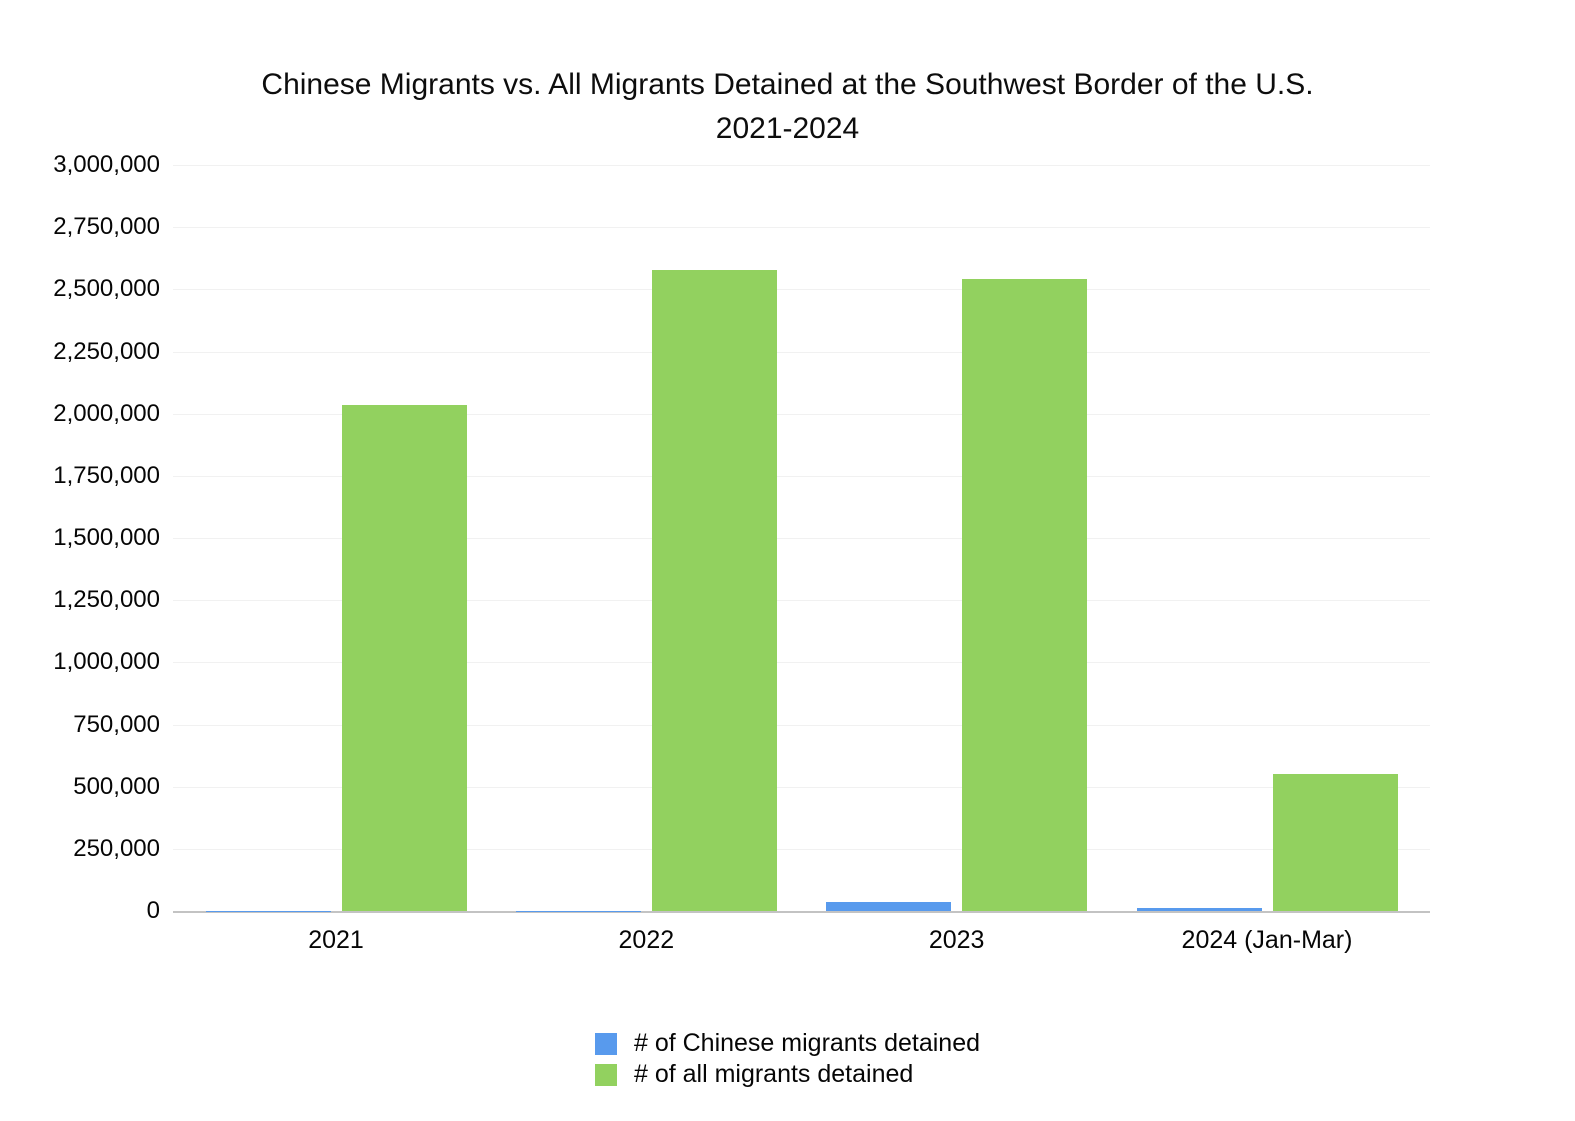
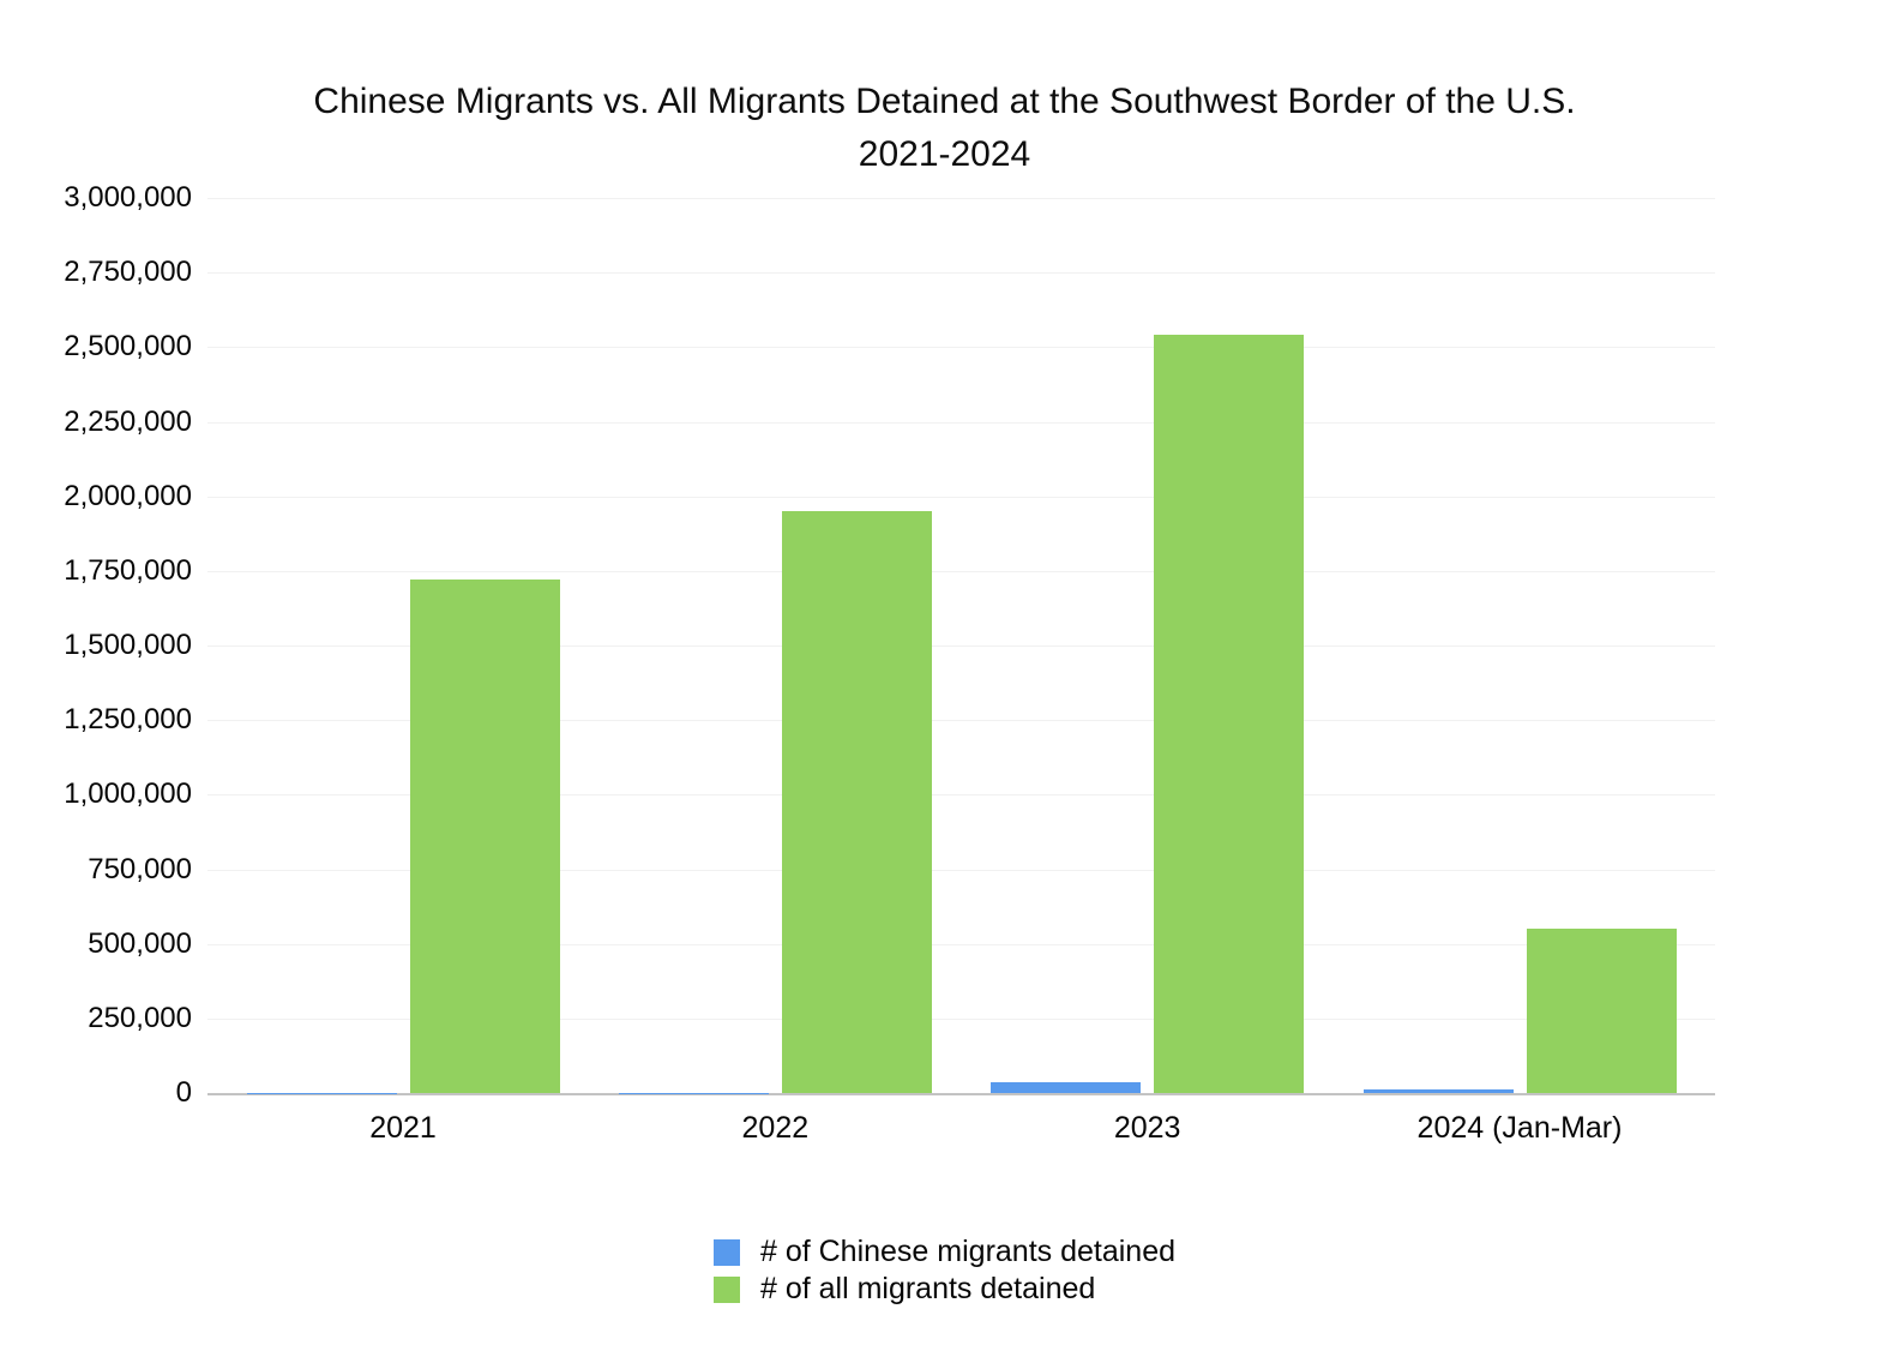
# of all migrants detained/2021: 2040000 -> 1720000
# of all migrants detained/2022: 2580000 -> 1950000
